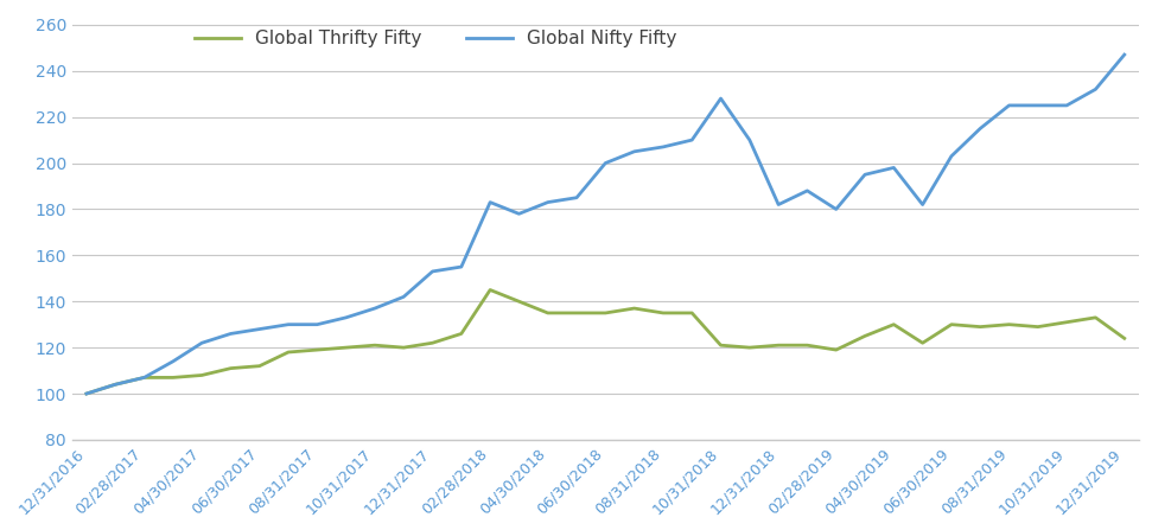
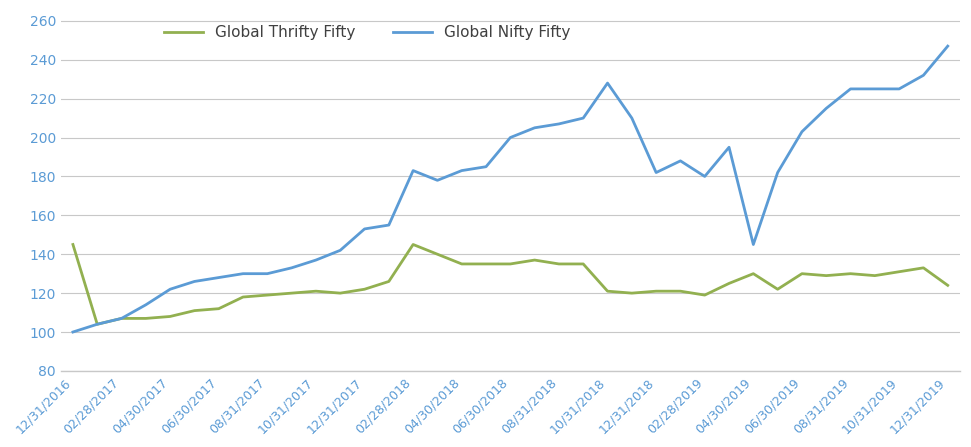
Global Thrifty Fifty/12/31/2016: 100 -> 145
Global Nifty Fifty/04/30/2019: 198 -> 145
